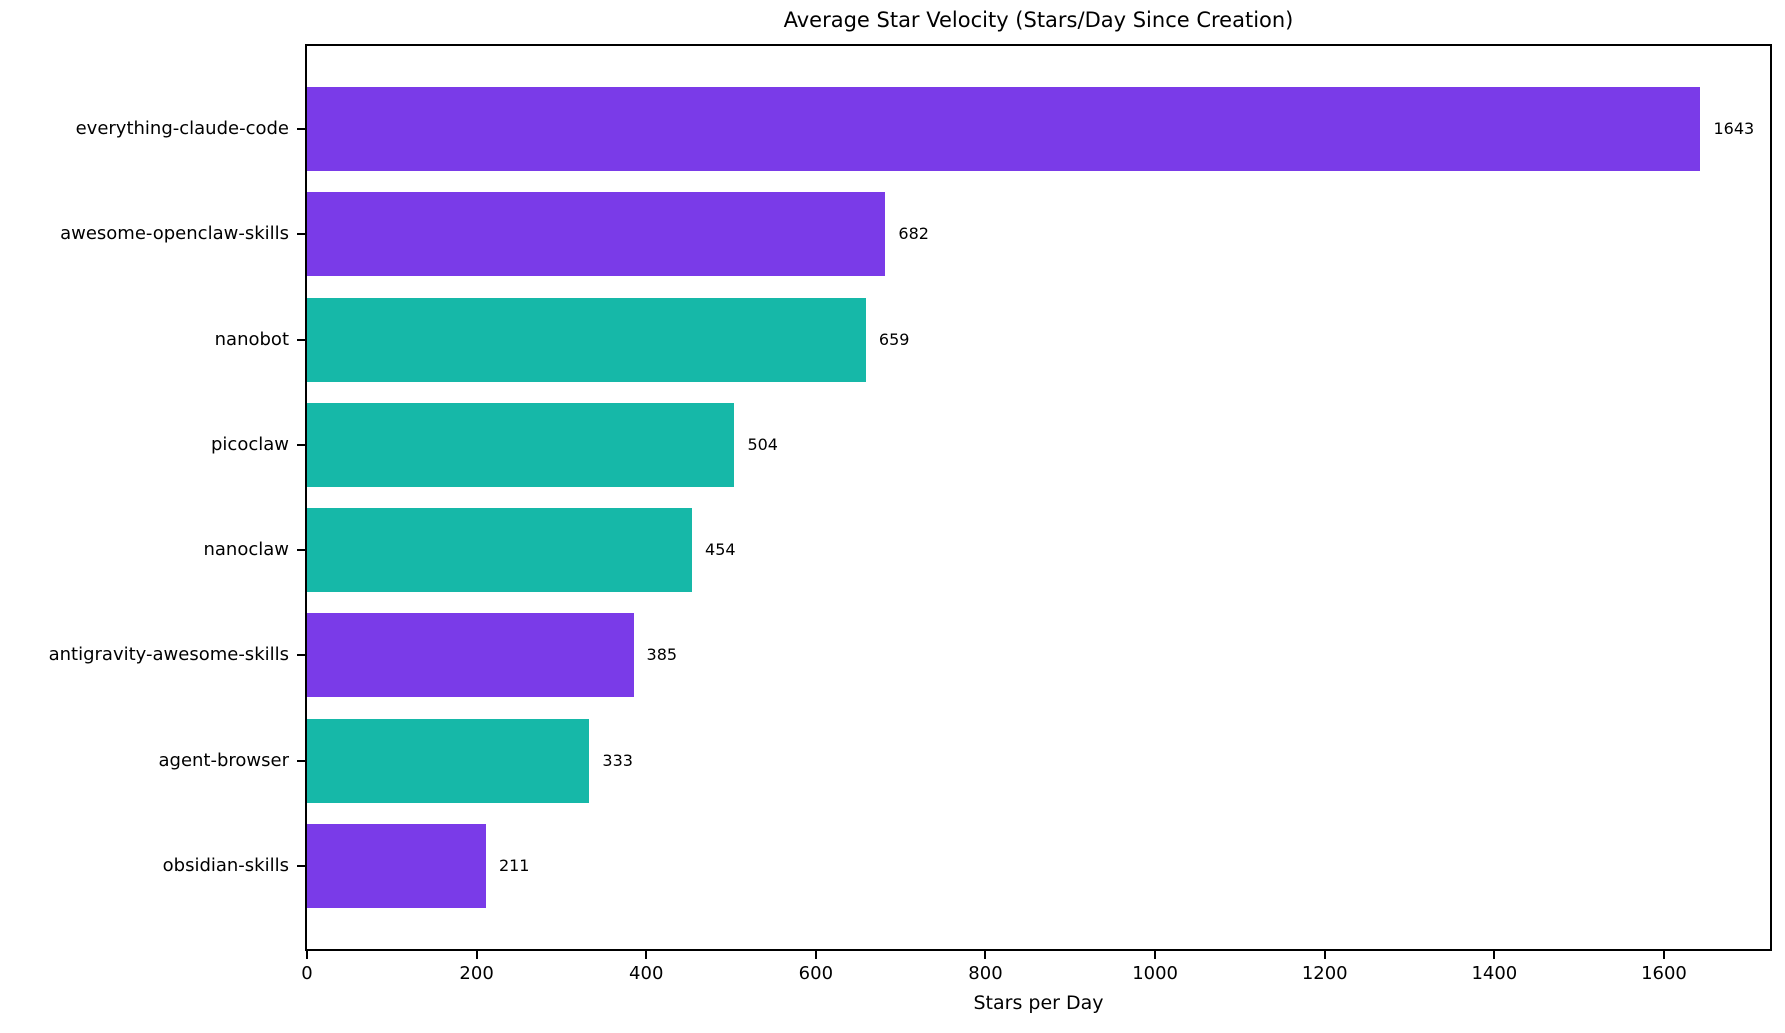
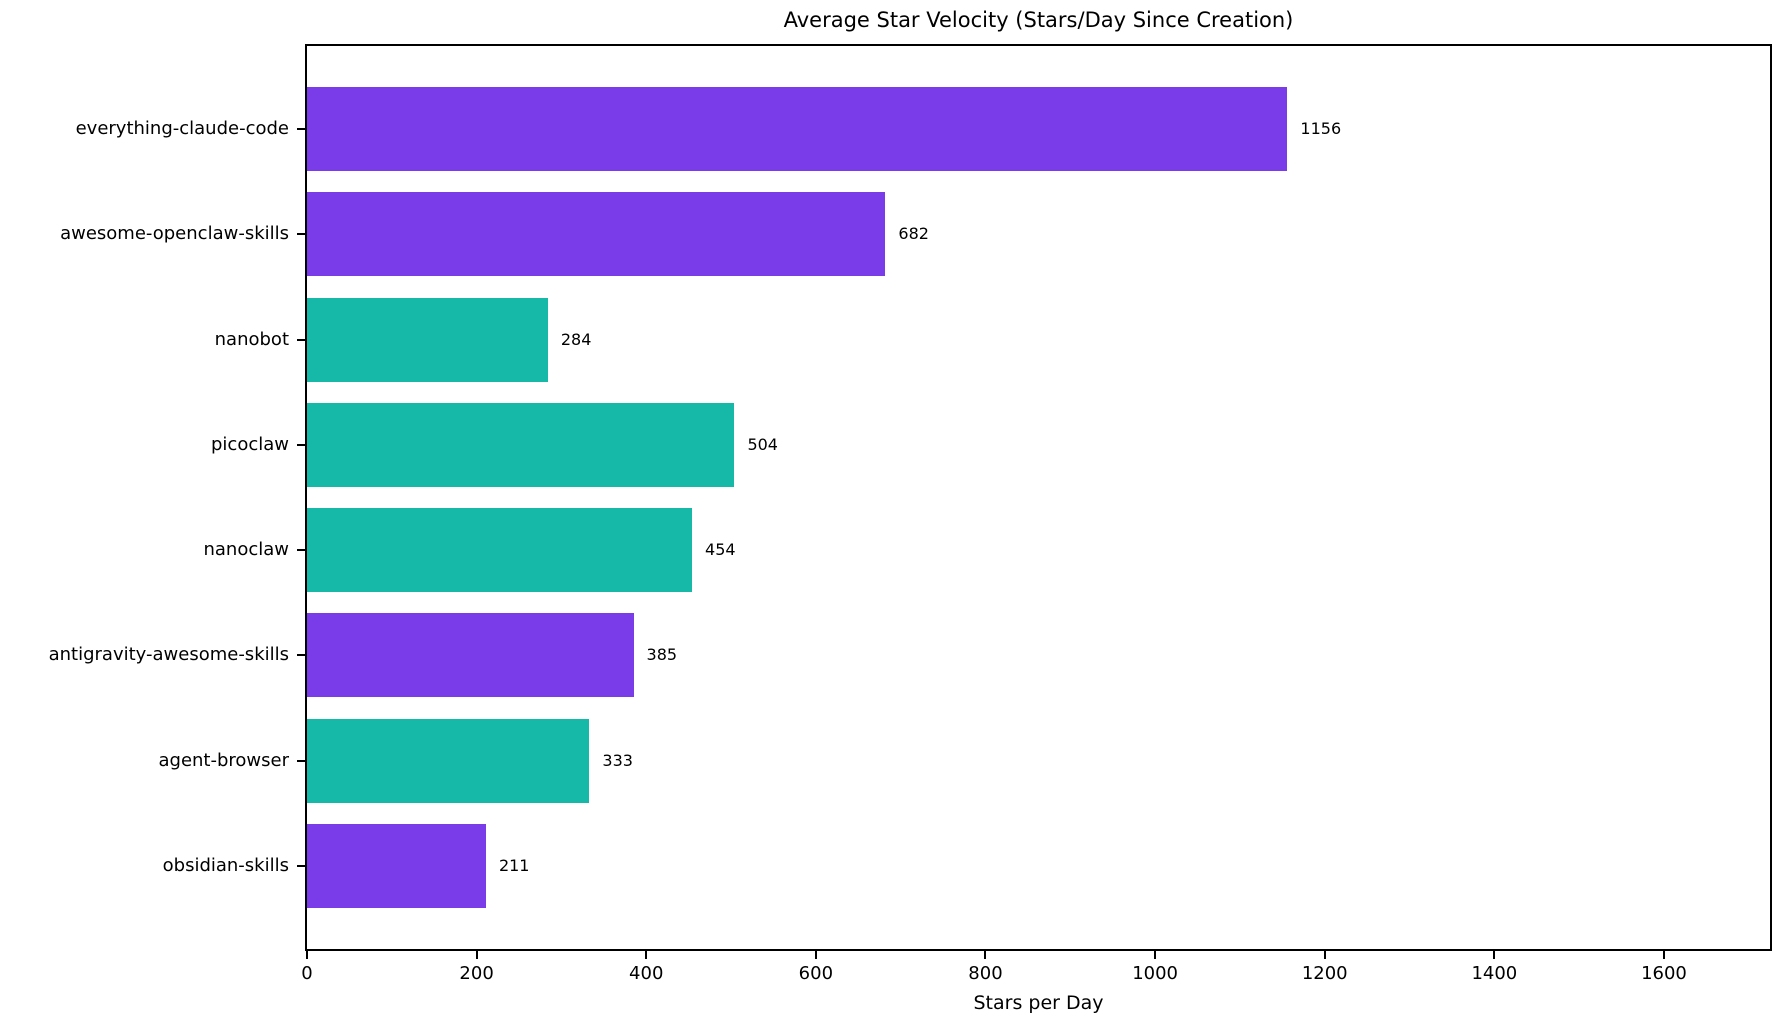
everything-claude-code: 1643 -> 1156
nanobot: 659 -> 284
